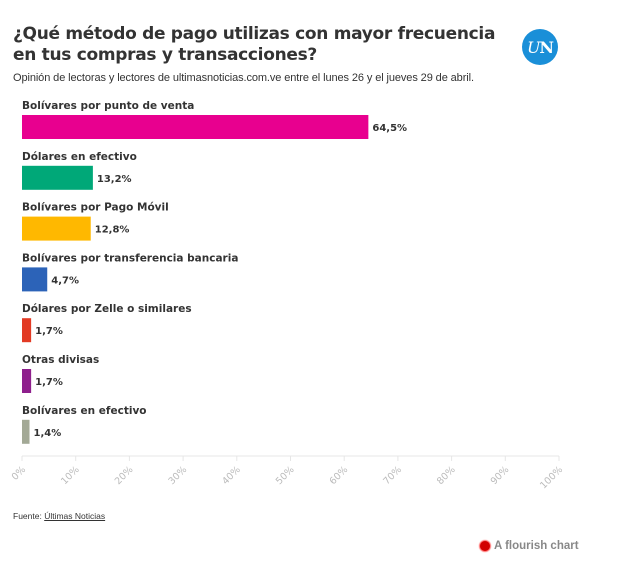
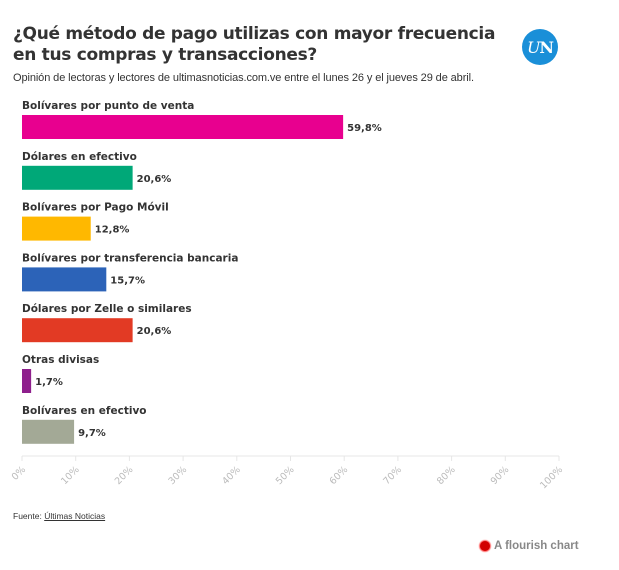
Bolívares por punto de venta: 64,5% -> 59,8%
Dólares en efectivo: 13,2% -> 20,6%
Bolívares por transferencia bancaria: 4,7% -> 15,7%
Dólares por Zelle o similares: 1,7% -> 20,6%
Bolívares en efectivo: 1,4% -> 9,7%
